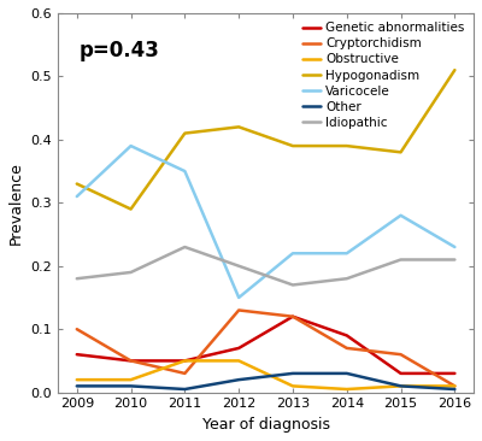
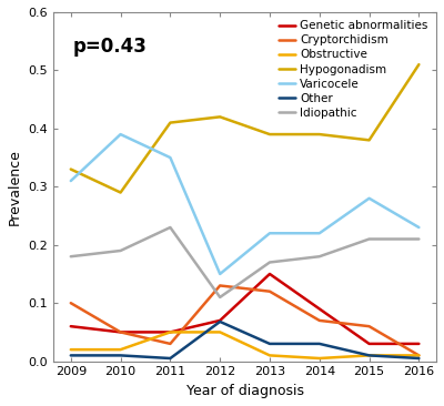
Other/2012: 0.020 -> 0.068
Idiopathic/2012: 0.20 -> 0.11
Genetic abnormalities/2013: 0.12 -> 0.15
